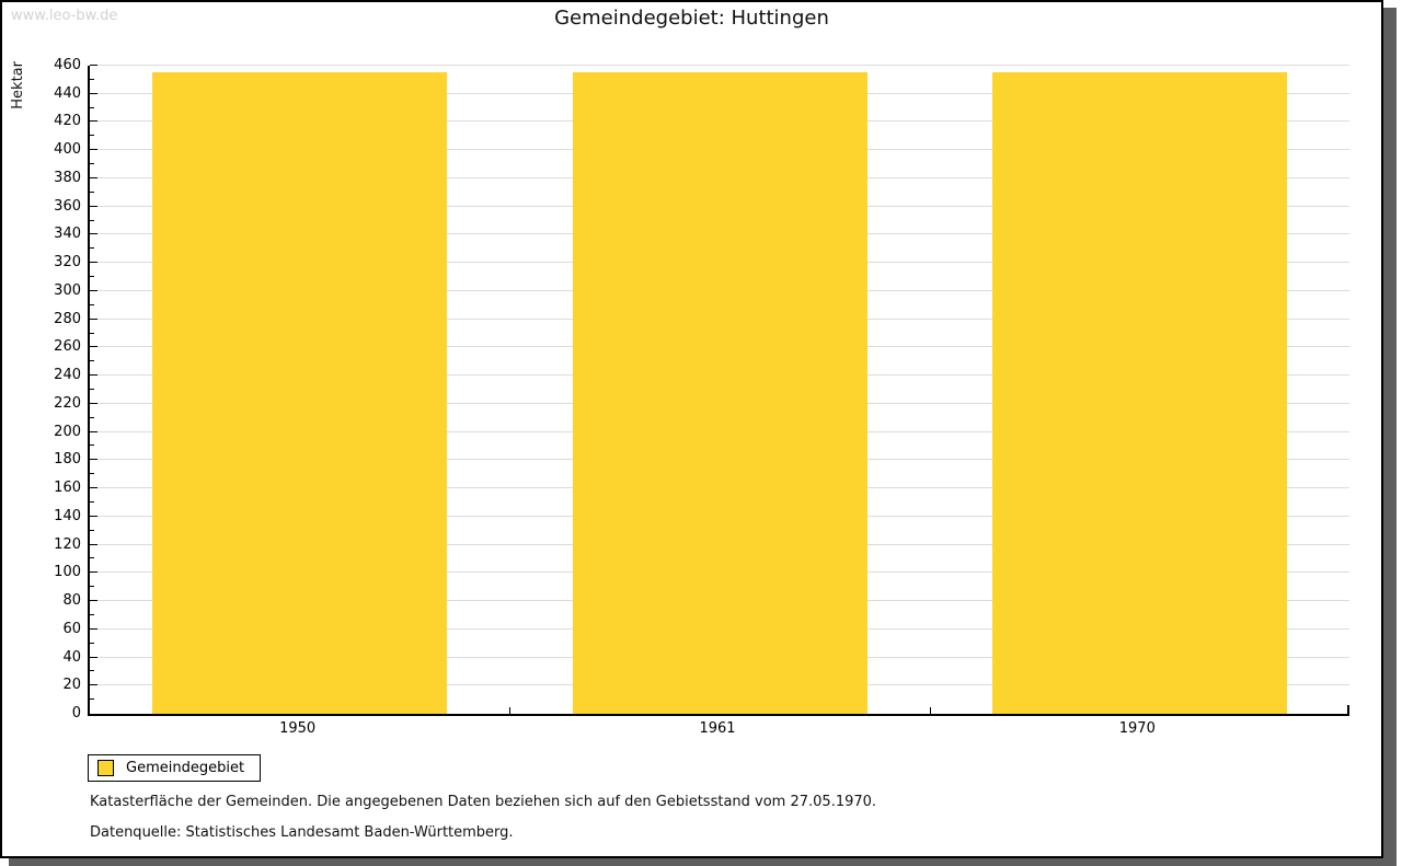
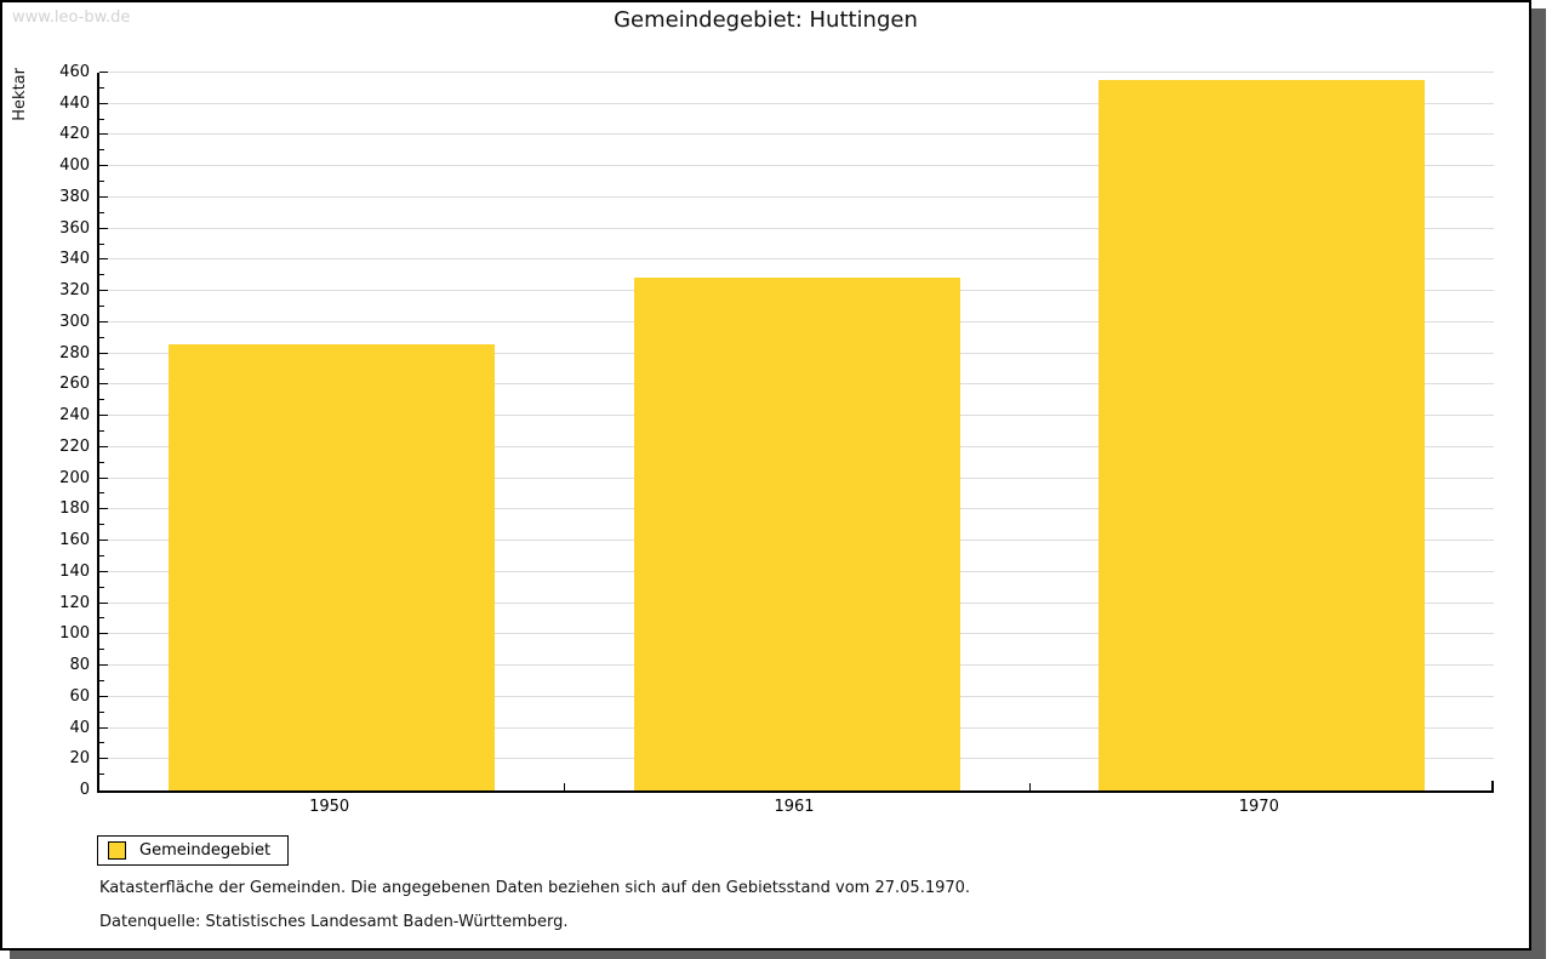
1950: 455 -> 286
1961: 455 -> 329
